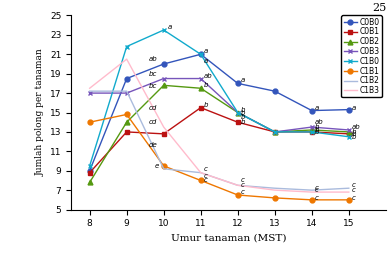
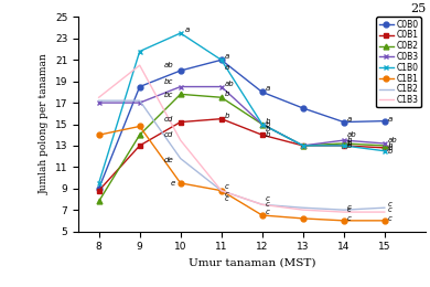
C0B1/10: 12.8 -> 15.2
C1B2/10: 9.2 -> 11.8
C1B1/11: 8.0 -> 8.8
C0B0/13: 17.2 -> 16.5
